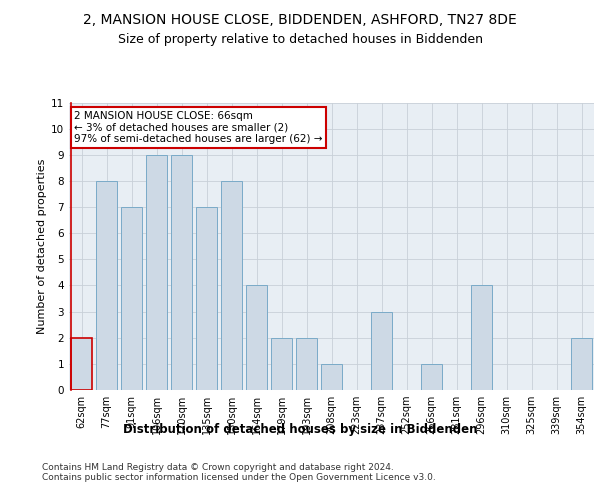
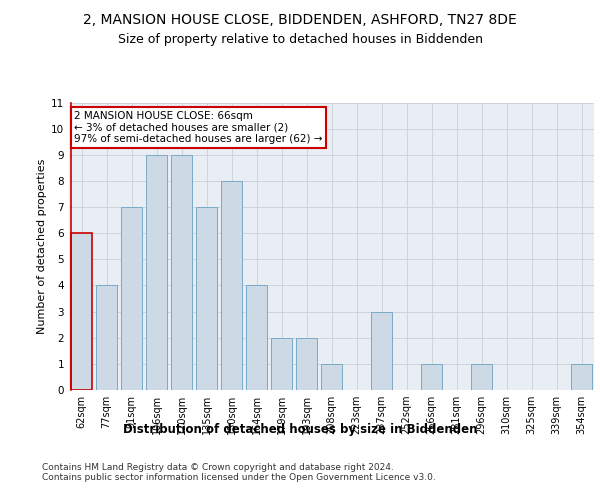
62sqm: 2 -> 6
77sqm: 8 -> 4
296sqm: 4 -> 1
354sqm: 2 -> 1
